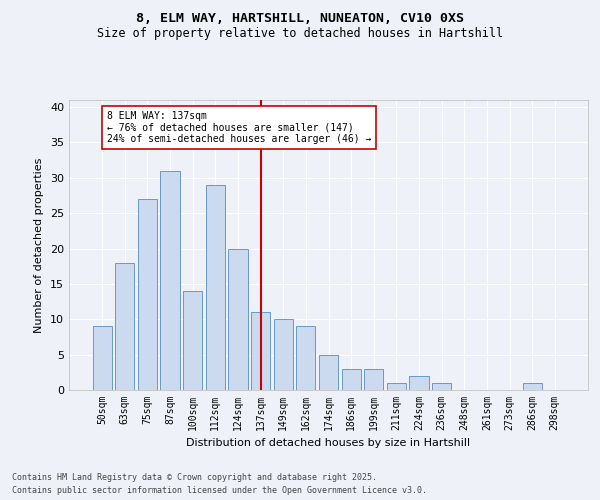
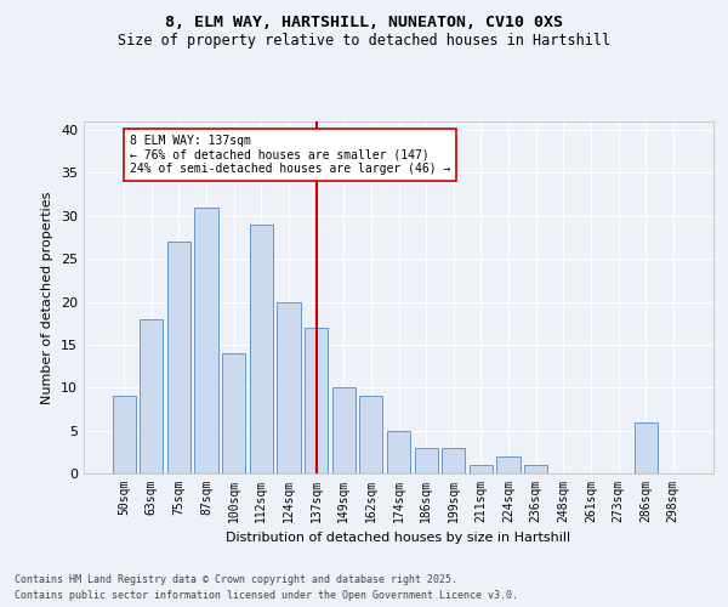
137sqm: 11 -> 17
286sqm: 1 -> 6
